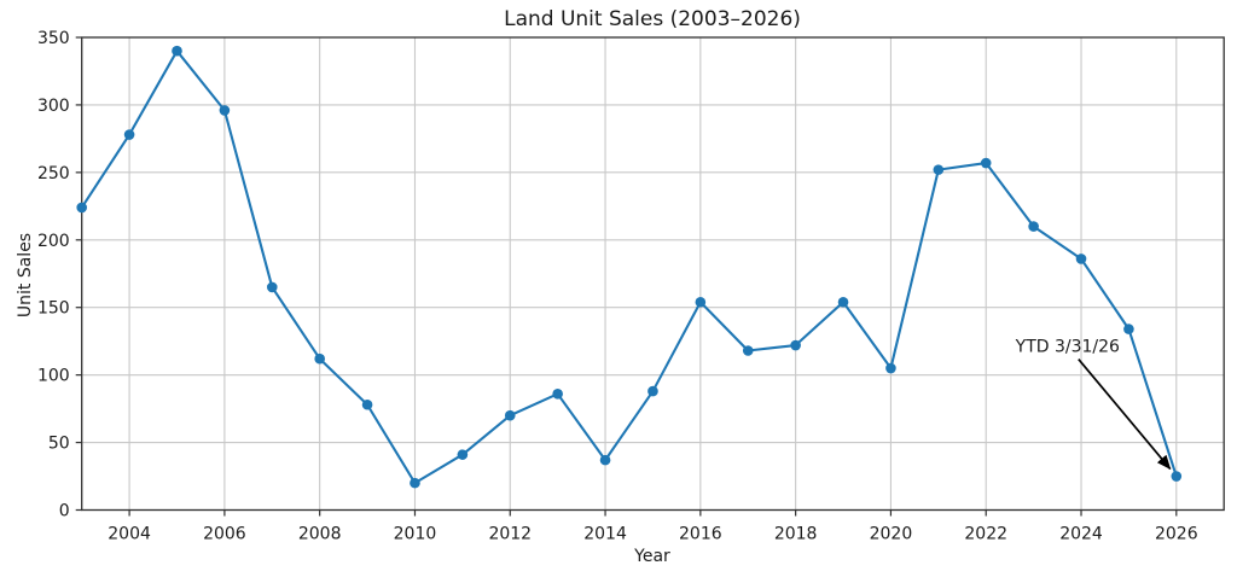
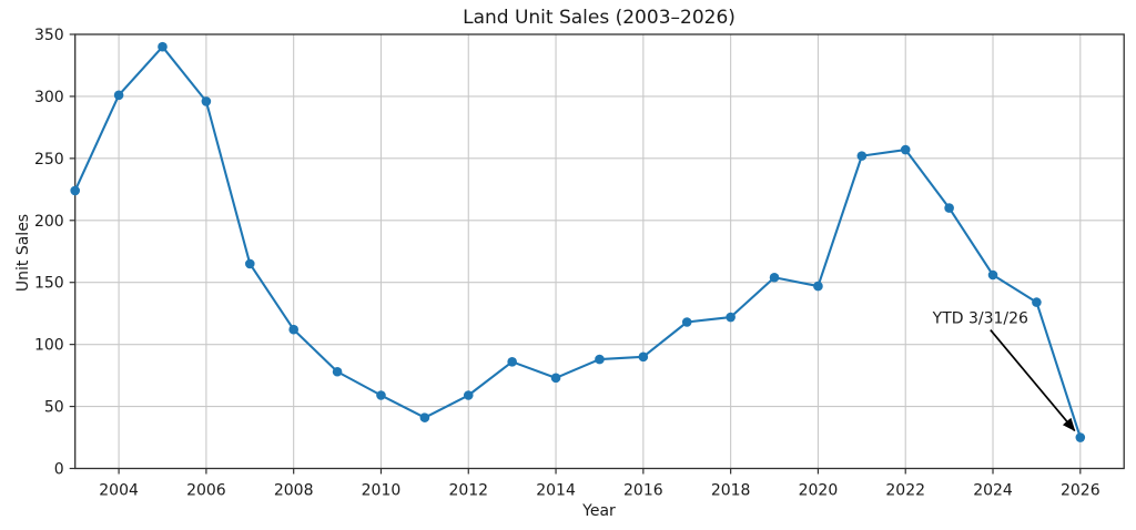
2004: 278 -> 301
2010: 20 -> 59
2012: 70 -> 59
2014: 37 -> 73
2016: 154 -> 90
2020: 105 -> 147
2024: 186 -> 156
